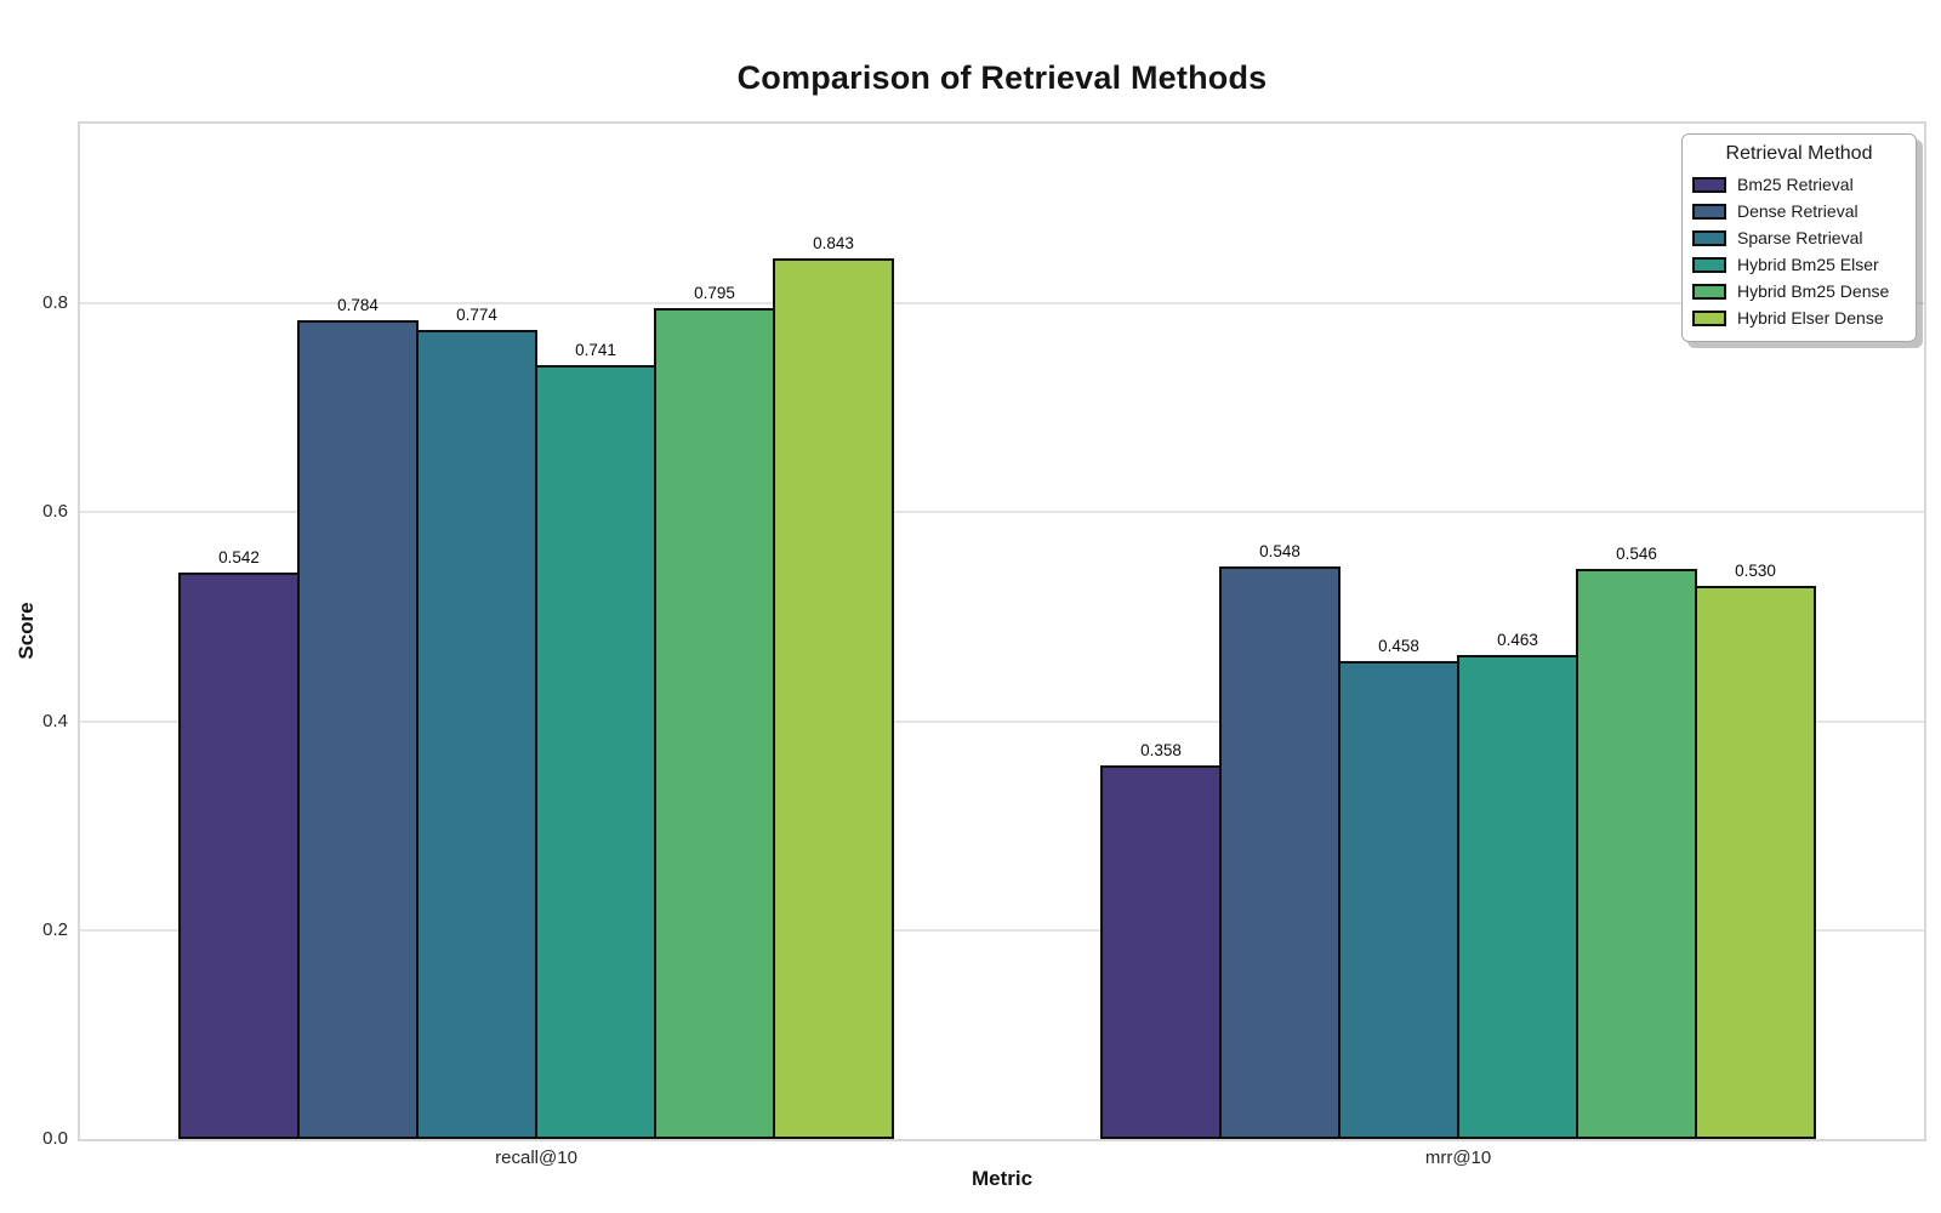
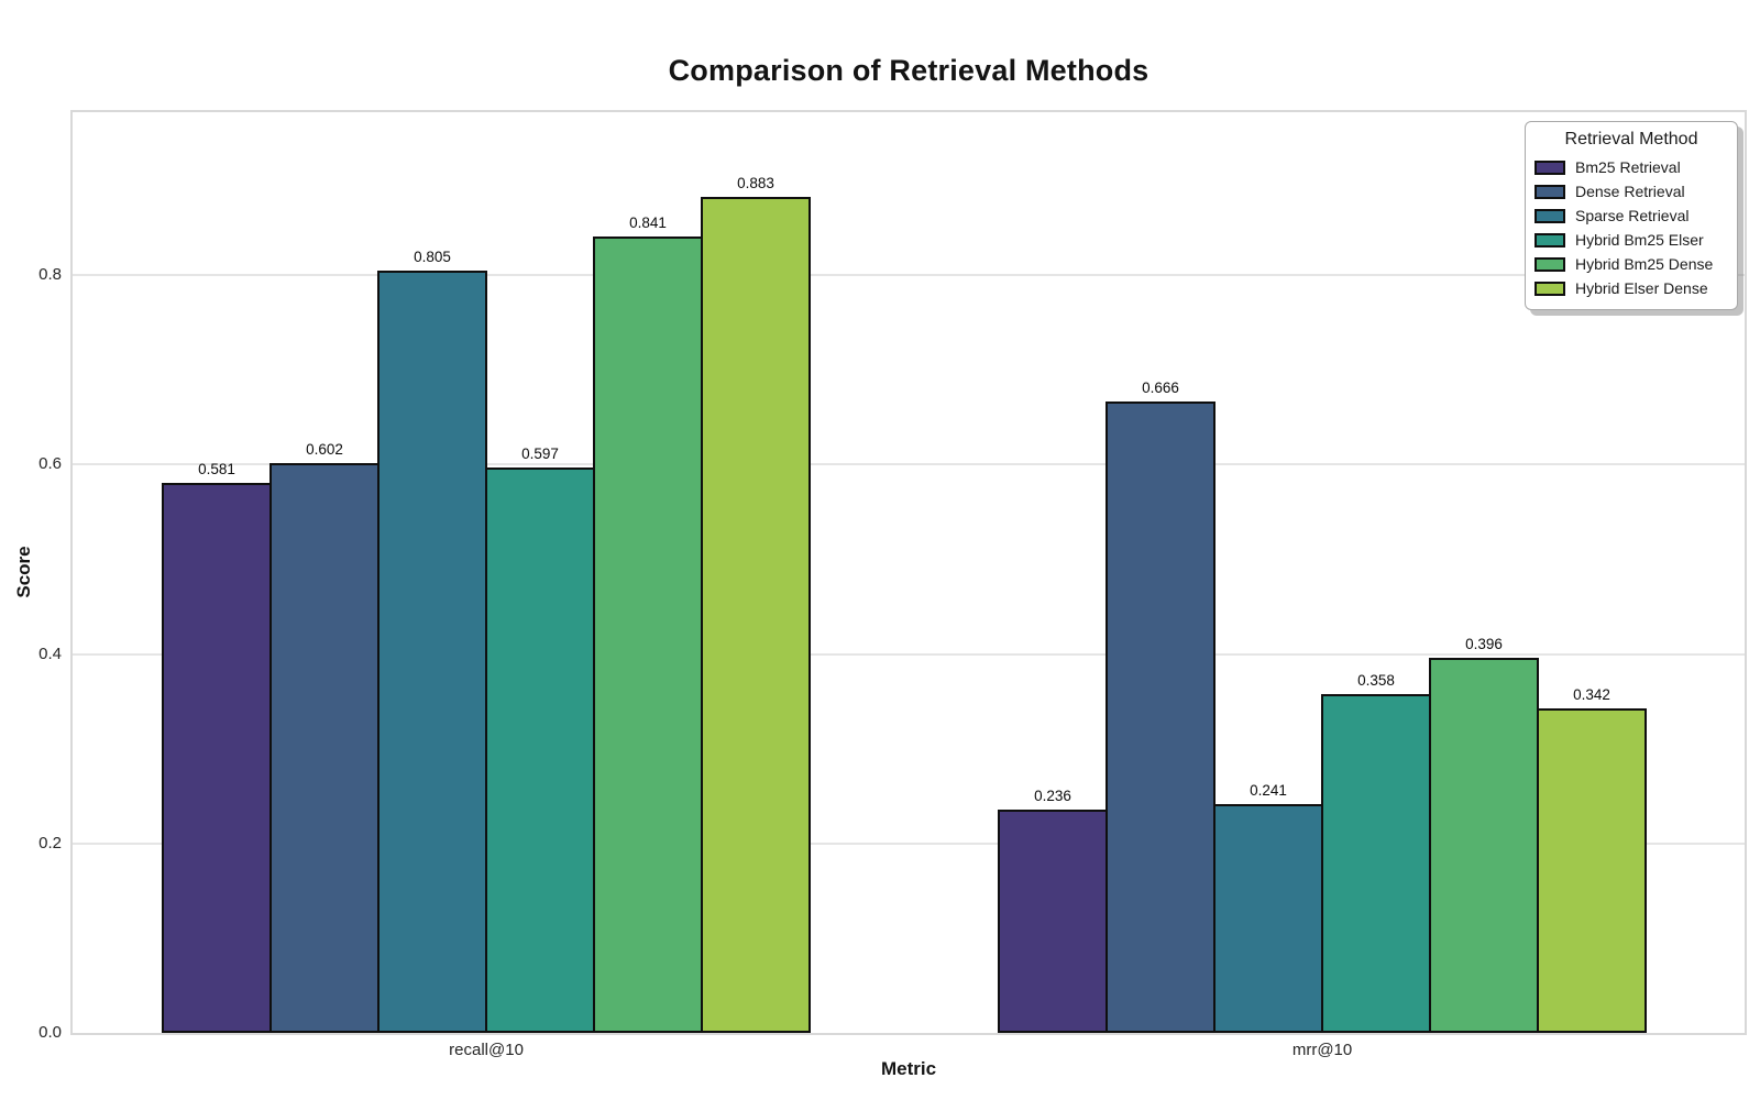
Bm25 Retrieval/recall@10: 0.542 -> 0.581
Dense Retrieval/recall@10: 0.784 -> 0.602
Sparse Retrieval/recall@10: 0.774 -> 0.805
Hybrid Bm25 Elser/recall@10: 0.741 -> 0.597
Hybrid Bm25 Dense/recall@10: 0.795 -> 0.841
Hybrid Elser Dense/recall@10: 0.843 -> 0.883
Bm25 Retrieval/mrr@10: 0.358 -> 0.236
Dense Retrieval/mrr@10: 0.548 -> 0.666
Sparse Retrieval/mrr@10: 0.458 -> 0.241
Hybrid Bm25 Elser/mrr@10: 0.463 -> 0.358
Hybrid Bm25 Dense/mrr@10: 0.546 -> 0.396
Hybrid Elser Dense/mrr@10: 0.530 -> 0.342
